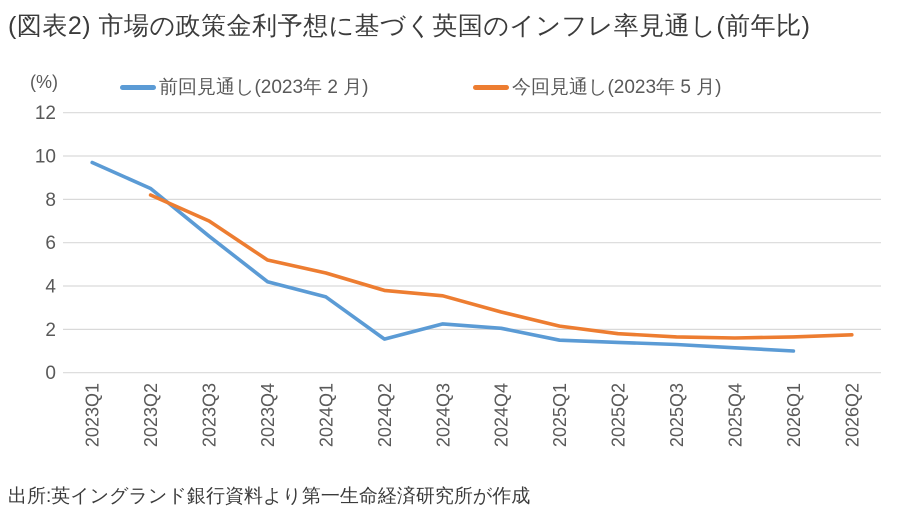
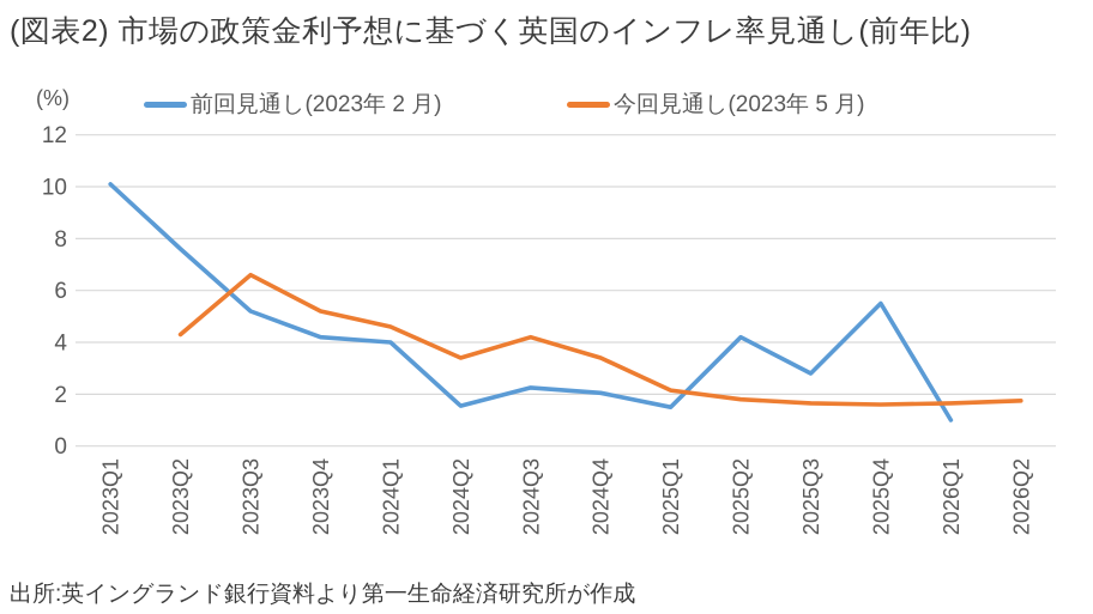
前回見通し(2023年 2 月)/2023Q1: 9.7 -> 10.1
前回見通し(2023年 2 月)/2023Q2: 8.5 -> 7.6
今回見通し(2023年 5 月)/2023Q2: 8.2 -> 4.3
前回見通し(2023年 2 月)/2023Q3: 6.3 -> 5.2
今回見通し(2023年 5 月)/2023Q3: 7.0 -> 6.6
前回見通し(2023年 2 月)/2024Q1: 3.5 -> 4.0
今回見通し(2023年 5 月)/2024Q2: 3.8 -> 3.4
今回見通し(2023年 5 月)/2024Q3: 3.5 -> 4.2
今回見通し(2023年 5 月)/2024Q4: 2.8 -> 3.4
前回見通し(2023年 2 月)/2025Q2: 1.4 -> 4.2
前回見通し(2023年 2 月)/2025Q3: 1.3 -> 2.8
前回見通し(2023年 2 月)/2025Q4: 1.1 -> 5.5
